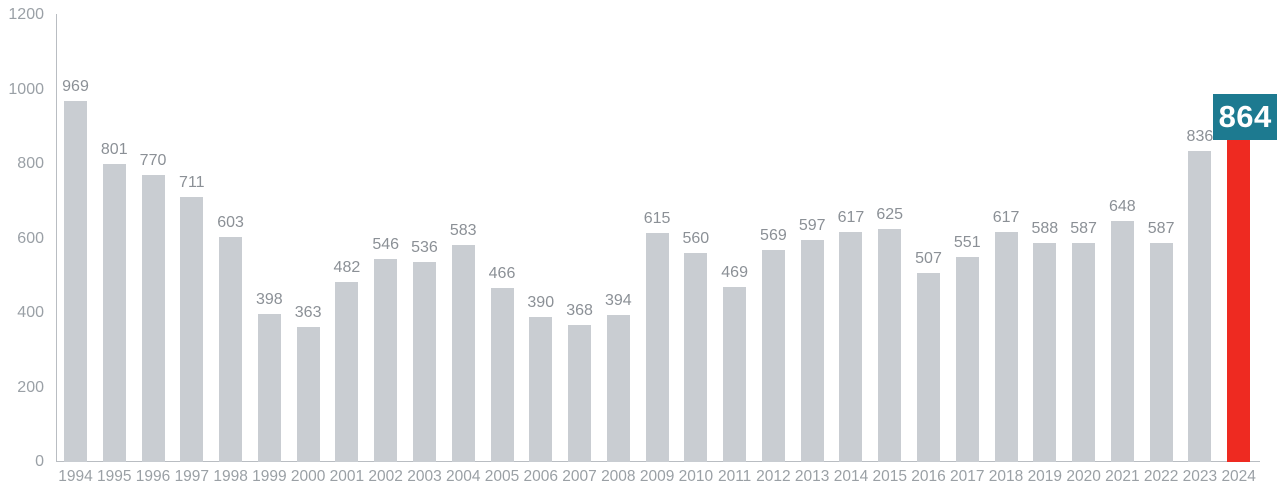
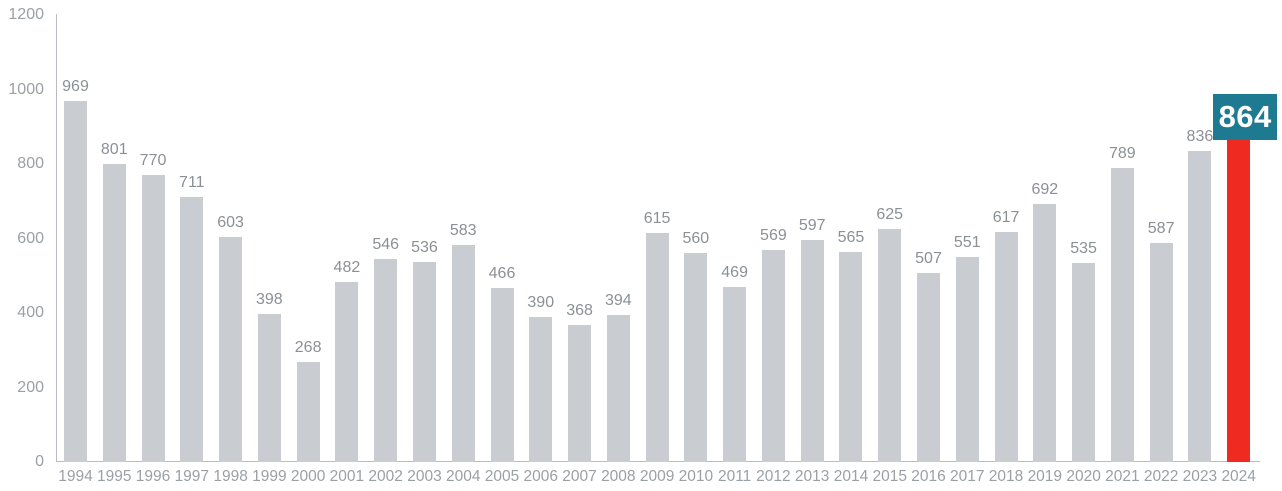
2000: 363 -> 268
2014: 617 -> 565
2019: 588 -> 692
2020: 587 -> 535
2021: 648 -> 789
